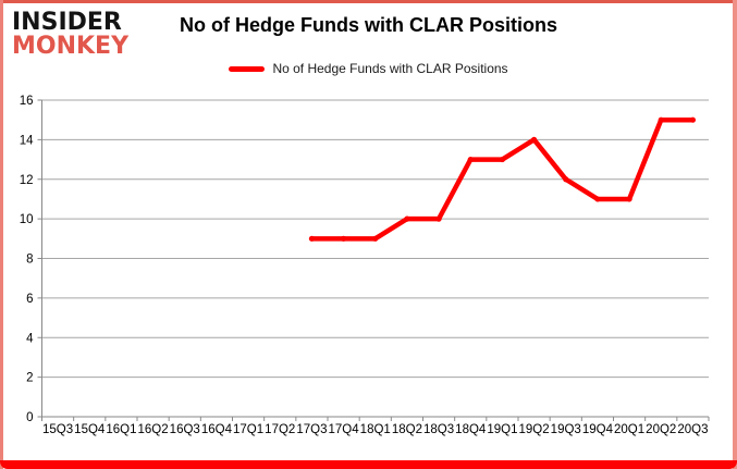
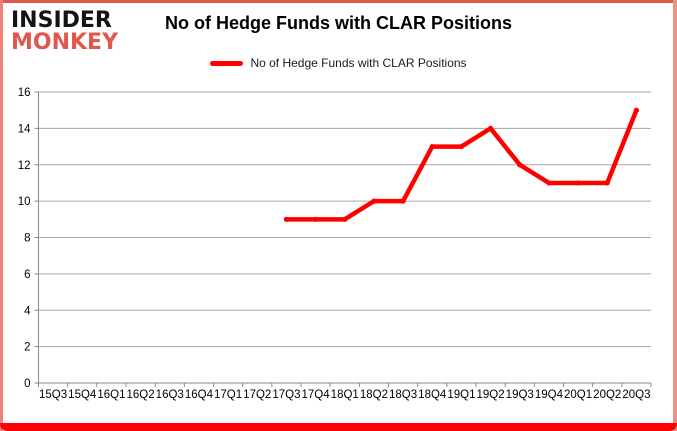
20Q2: 15 -> 11
